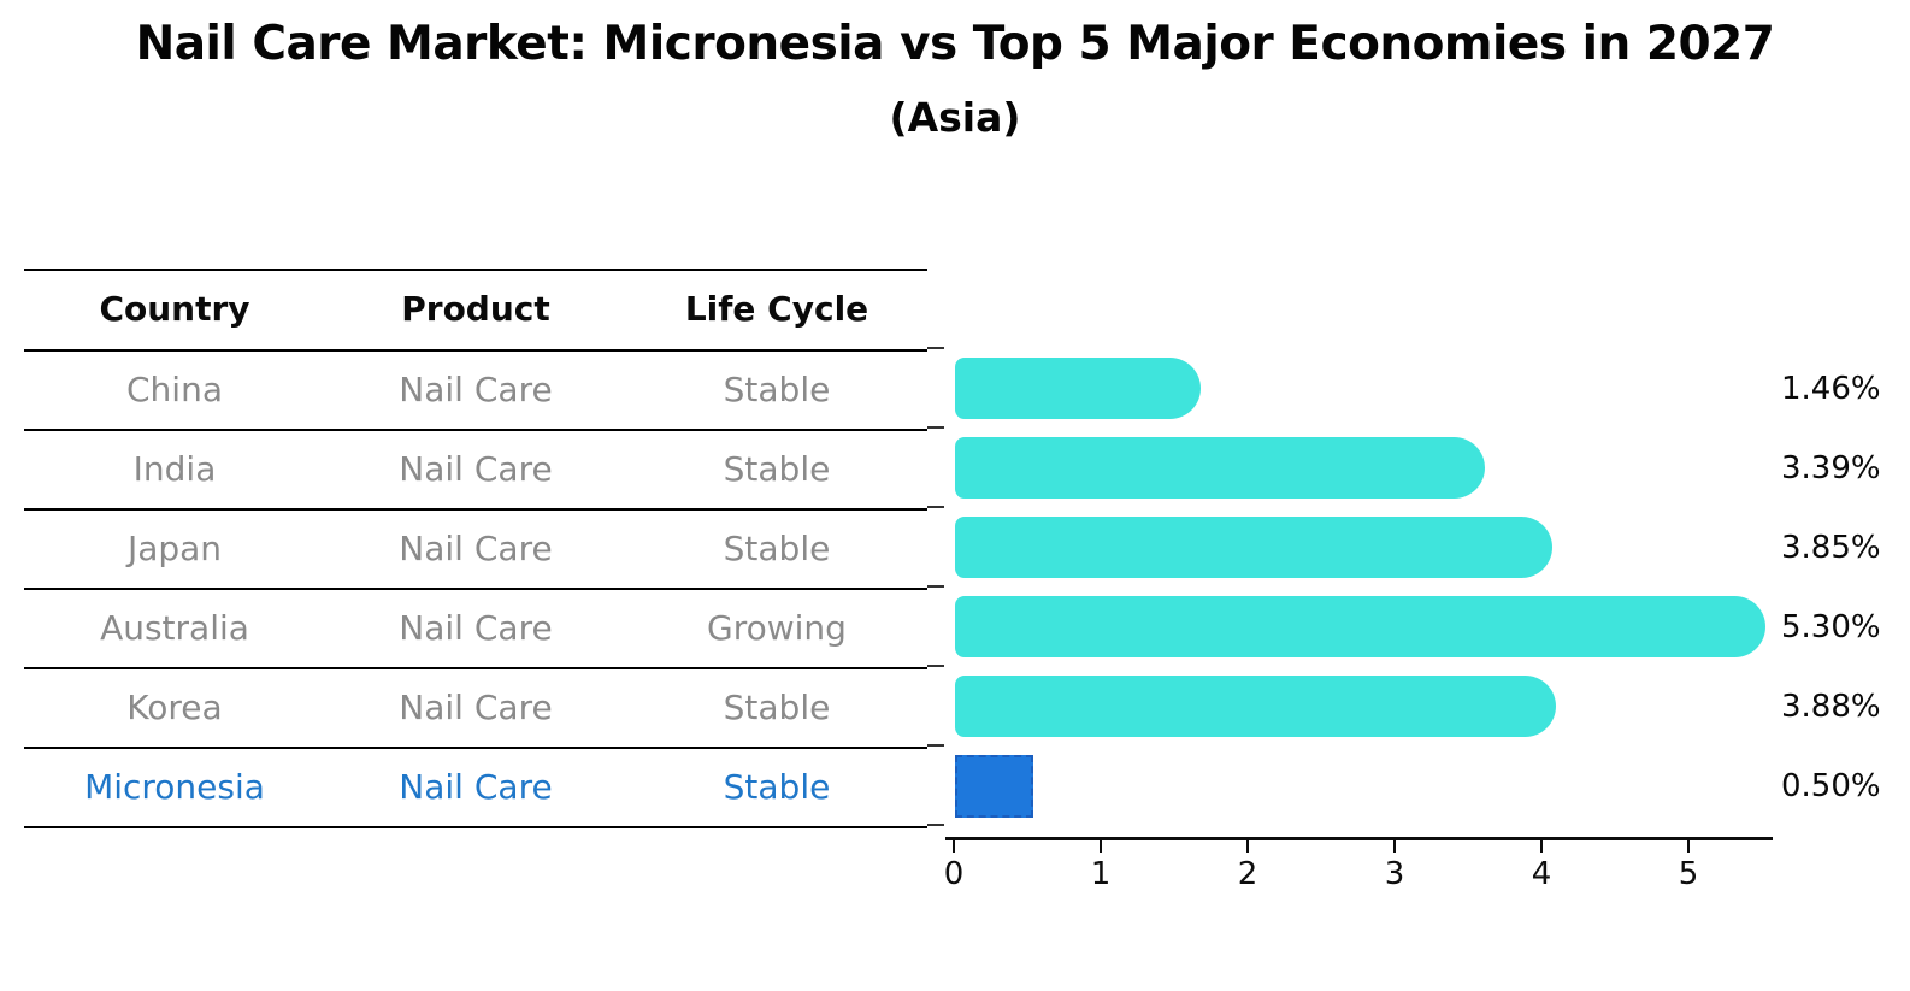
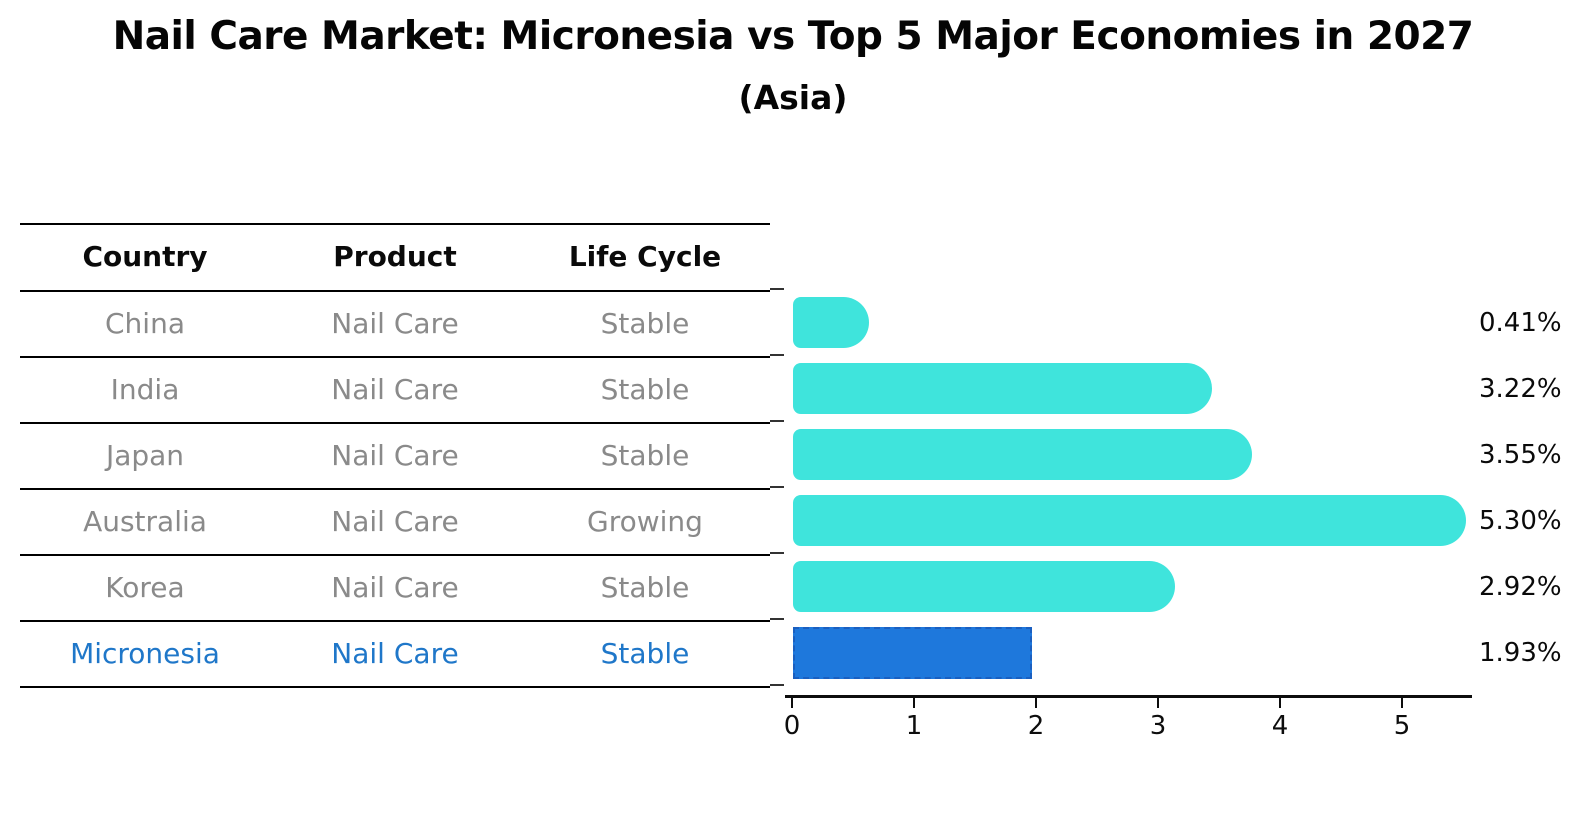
China: 1.46% -> 0.41%
India: 3.39% -> 3.22%
Japan: 3.85% -> 3.55%
Korea: 3.88% -> 2.92%
Micronesia: 0.50% -> 1.93%
